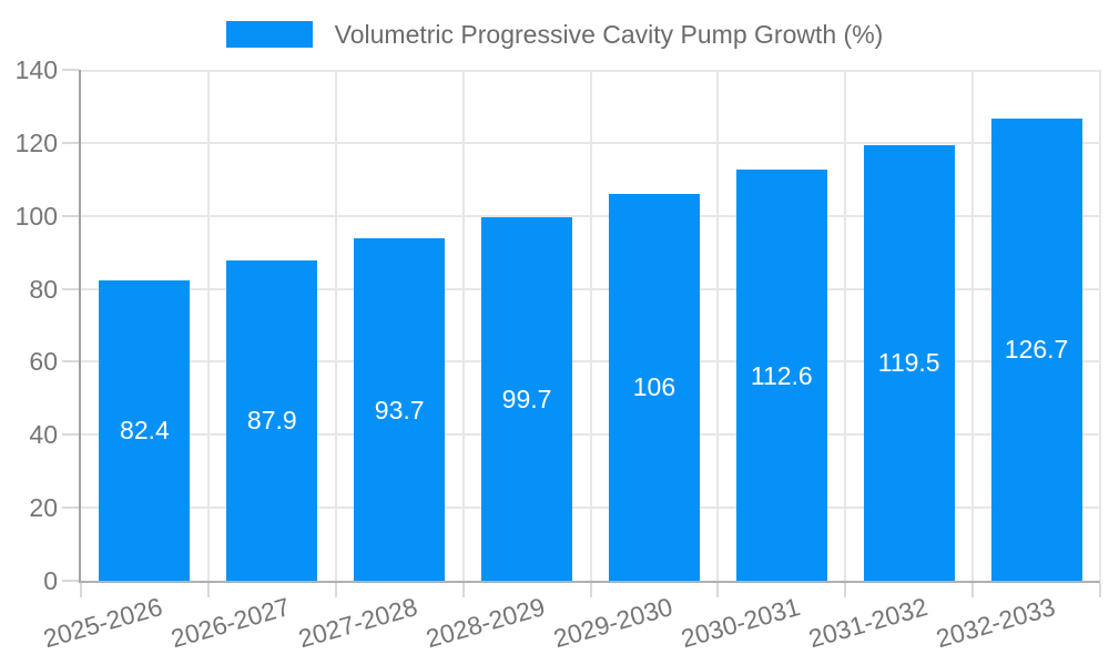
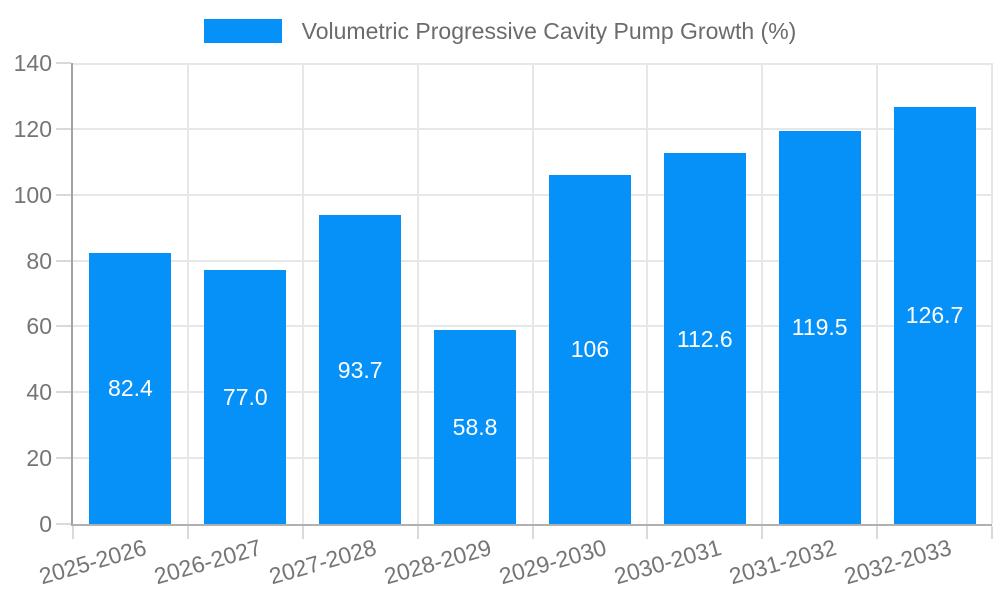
2026-2027: 87.9 -> 77.0
2028-2029: 99.7 -> 58.8
